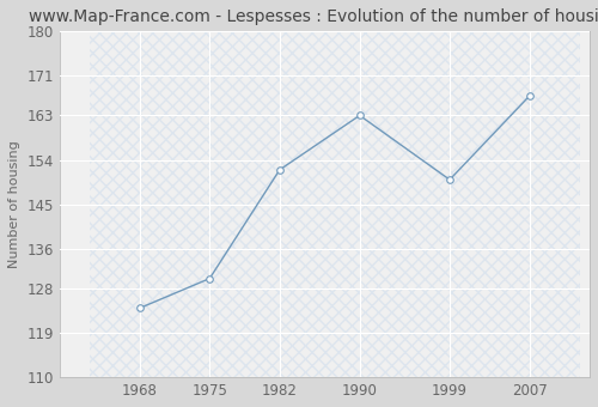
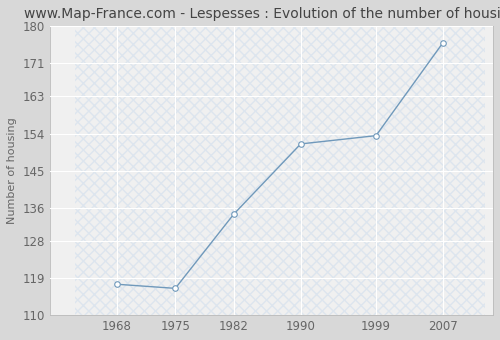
1968: 124.0 -> 117.5
1975: 130.0 -> 116.5
1982: 152.0 -> 134.5
1990: 163.0 -> 151.5
1999: 150.0 -> 153.5
2007: 167.0 -> 176.0
